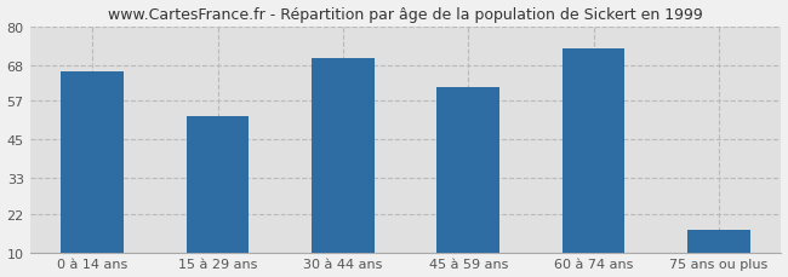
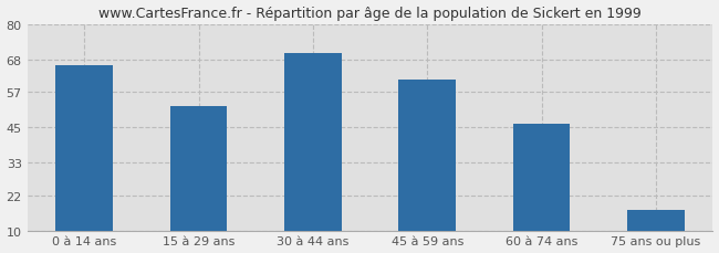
60 à 74 ans: 73 -> 46
